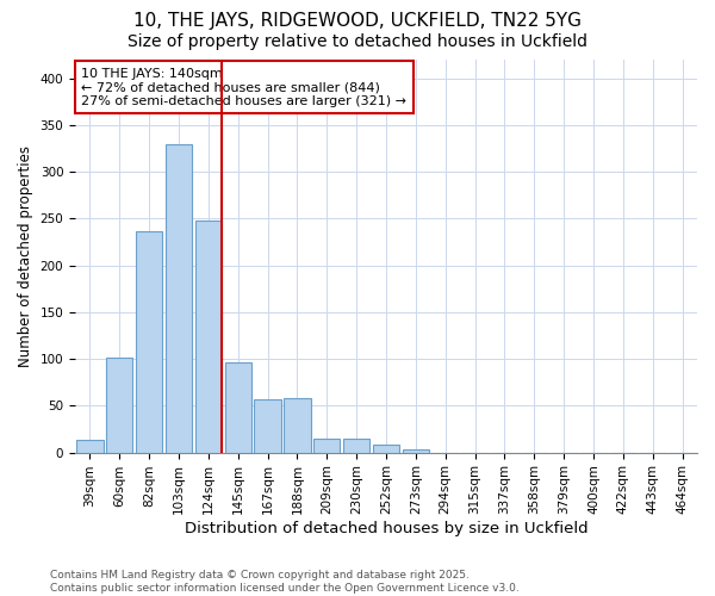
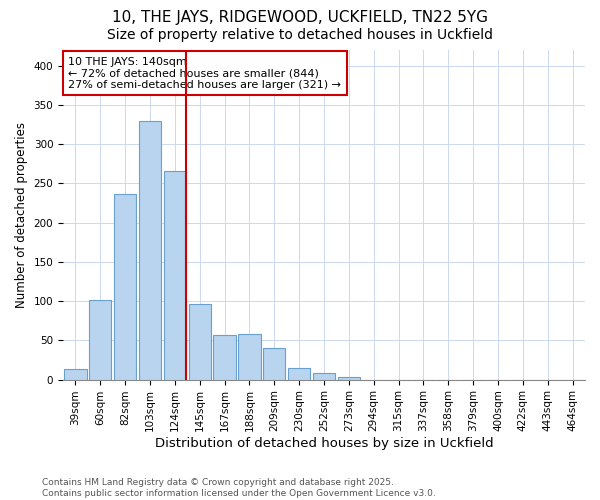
124sqm: 248 -> 266
209sqm: 15 -> 40
